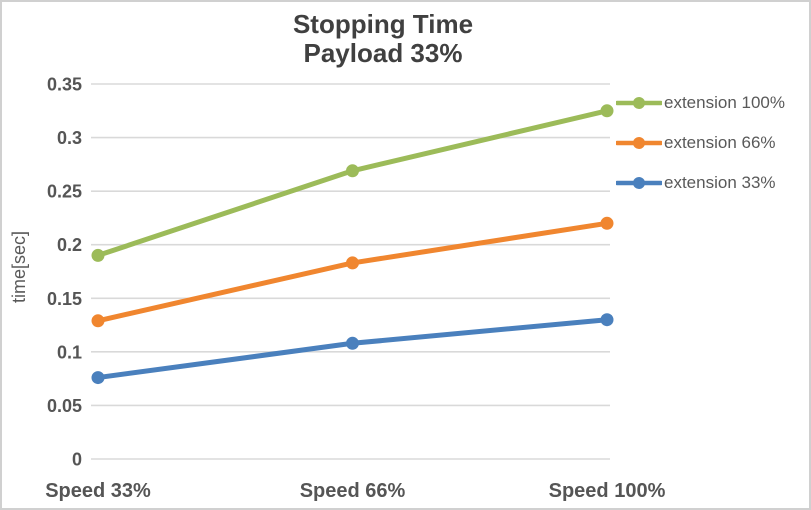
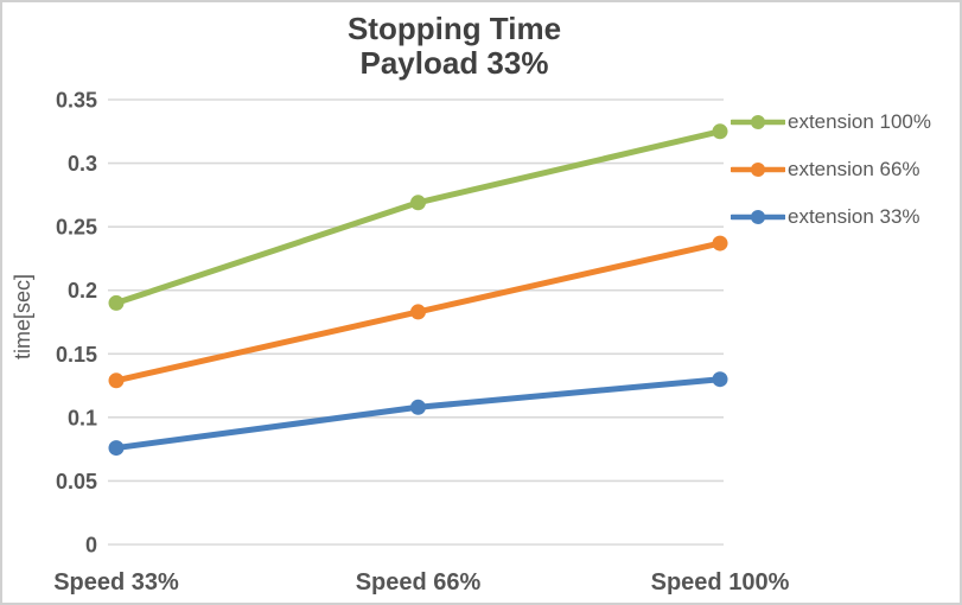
extension 66%/Speed 100%: 0.220 -> 0.237
